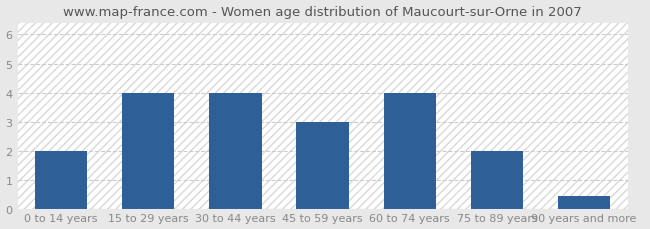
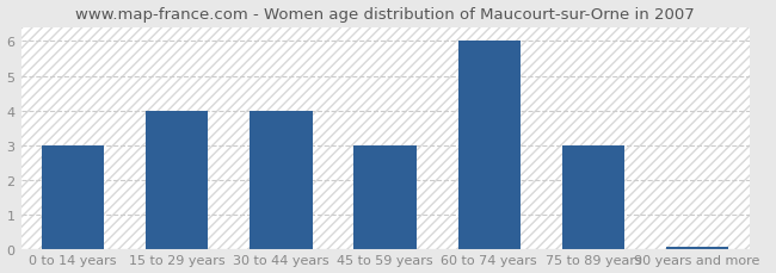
0 to 14 years: 2.00 -> 3.00
60 to 74 years: 4.00 -> 6.00
75 to 89 years: 2.00 -> 3.00
90 years and more: 0.45 -> 0.07
